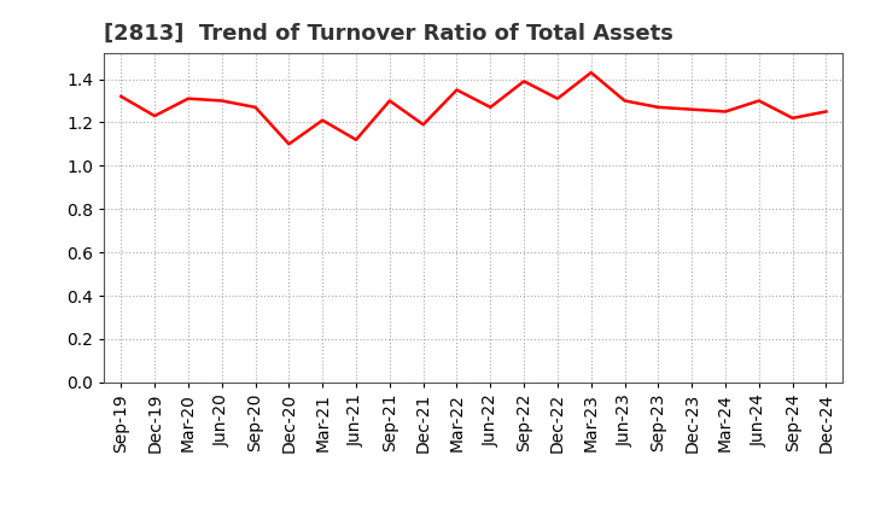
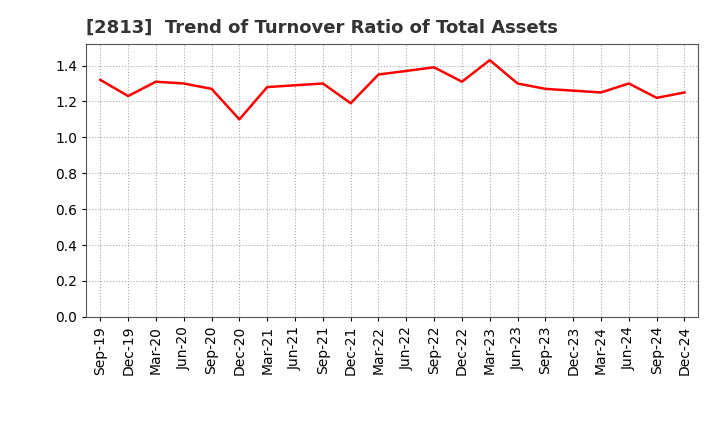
Mar-21: 1.21 -> 1.28
Jun-21: 1.12 -> 1.29
Jun-22: 1.27 -> 1.37
